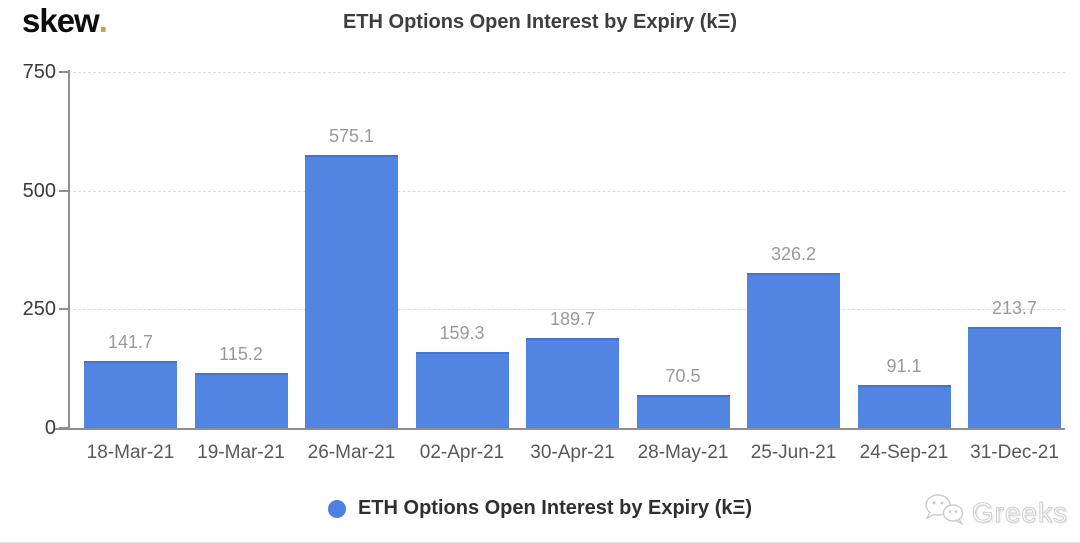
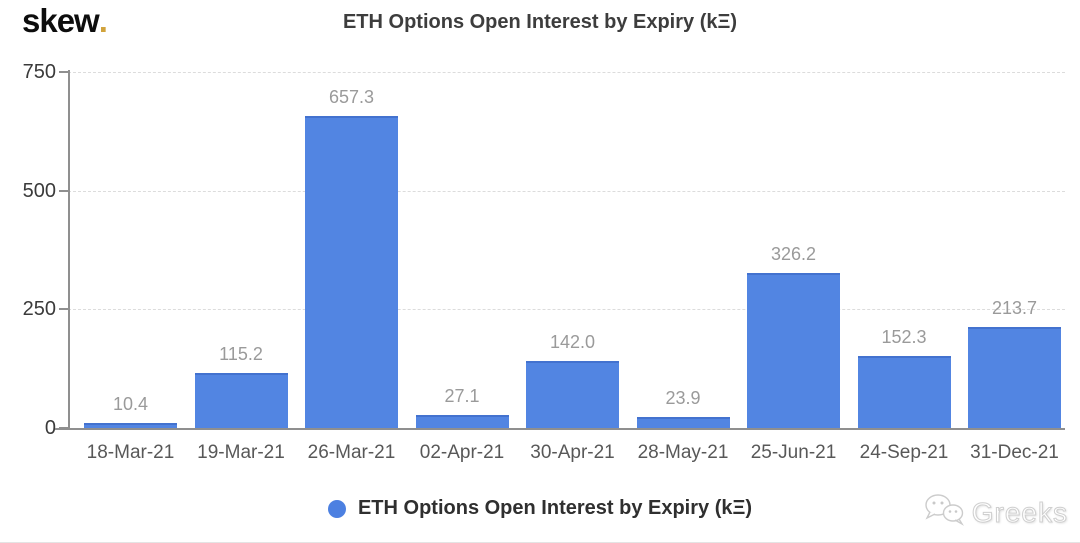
18-Mar-21: 141.7 -> 10.4
26-Mar-21: 575.1 -> 657.3
02-Apr-21: 159.3 -> 27.1
30-Apr-21: 189.7 -> 142.0
28-May-21: 70.5 -> 23.9
24-Sep-21: 91.1 -> 152.3
